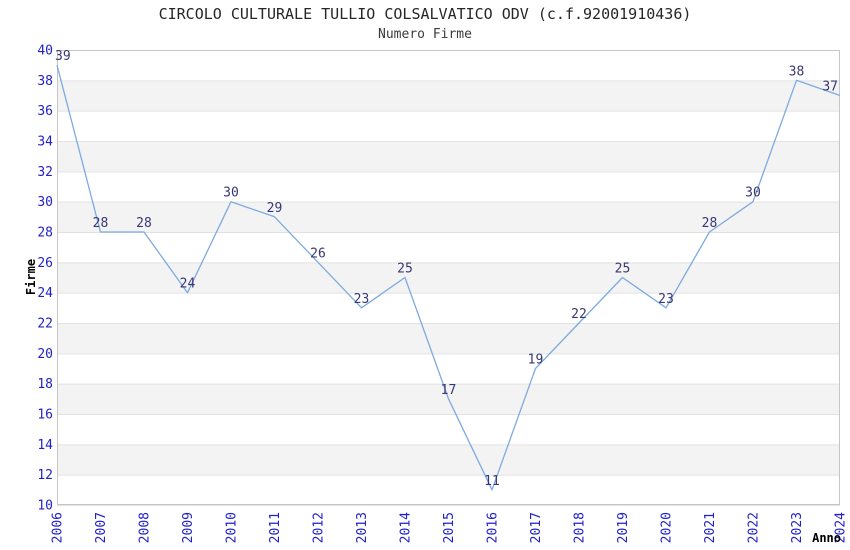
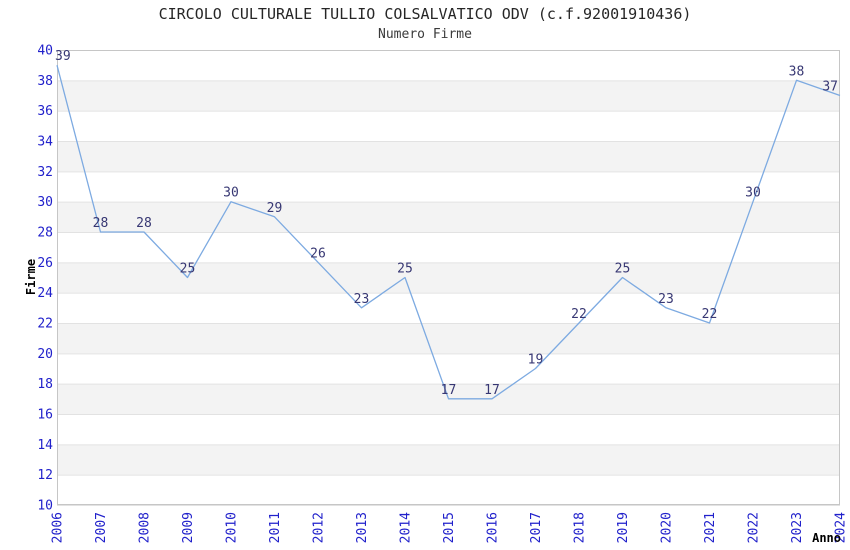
2009: 24 -> 25
2016: 11 -> 17
2021: 28 -> 22
